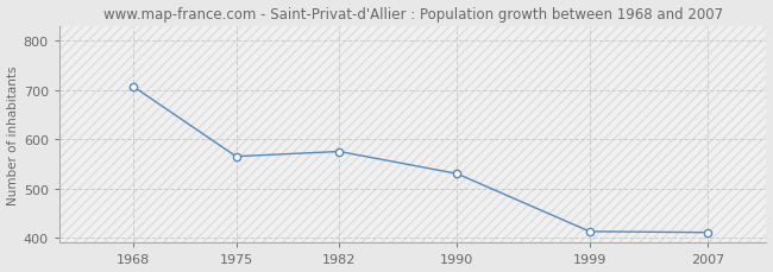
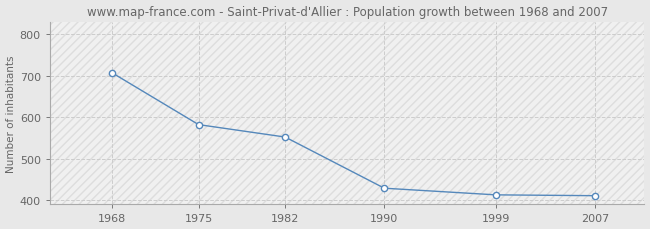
1975: 565 -> 582
1982: 575 -> 552
1990: 530 -> 429
